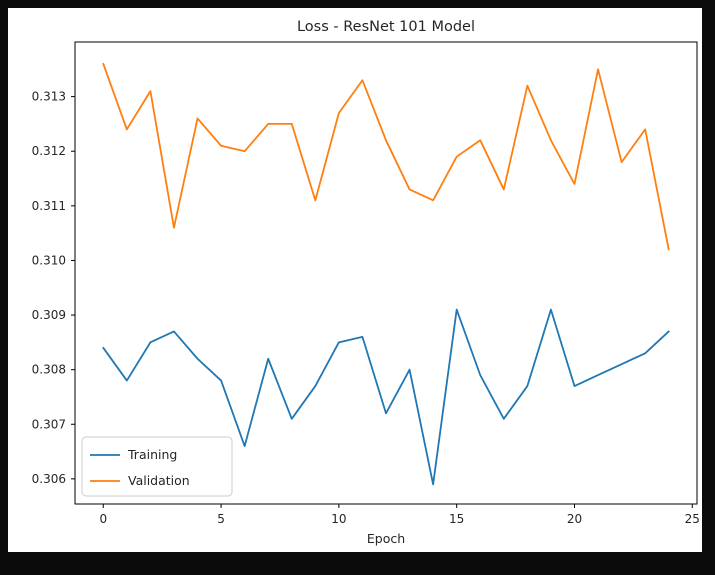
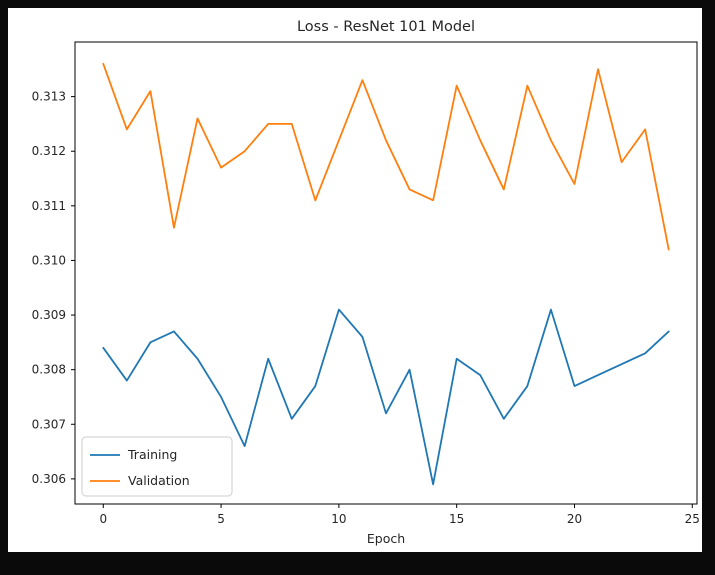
Training/5: 0.3078 -> 0.3075
Validation/5: 0.3121 -> 0.3117
Training/10: 0.3085 -> 0.3091
Validation/10: 0.3127 -> 0.3122
Training/15: 0.3091 -> 0.3082
Validation/15: 0.3119 -> 0.3132
